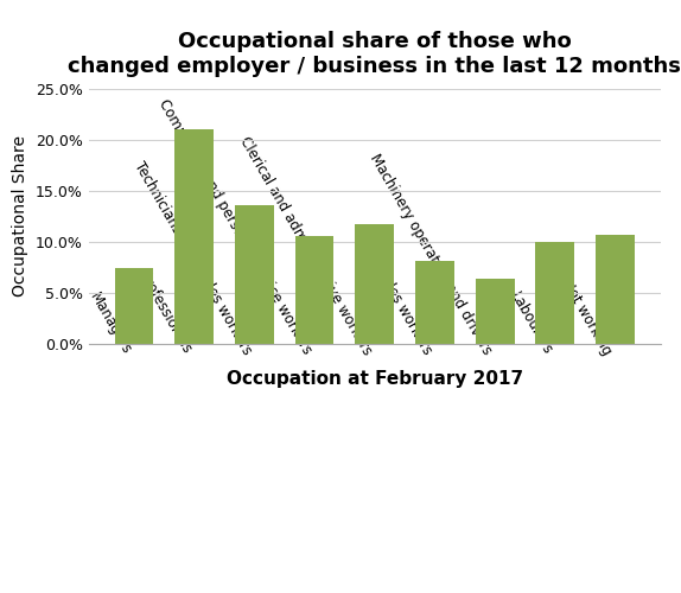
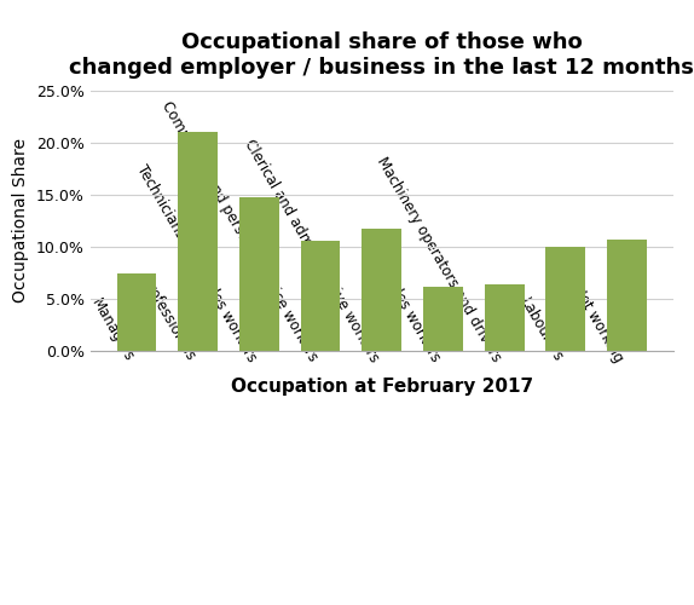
Technicians and trades workers: 13.6% -> 14.8%
Sales workers: 8.1% -> 6.2%
